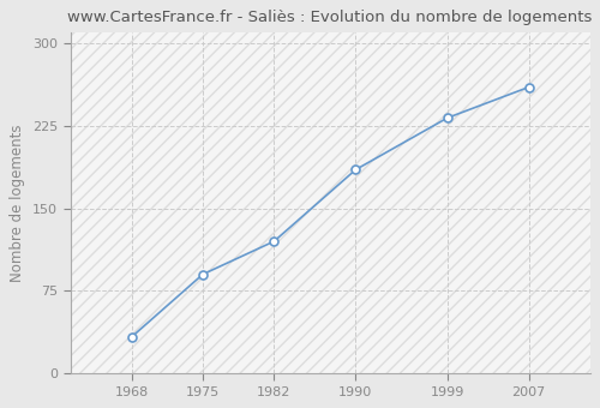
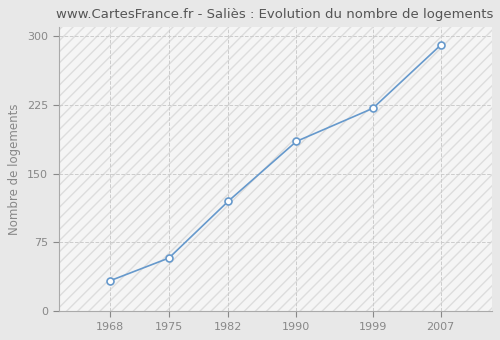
1975: 90 -> 58
1999: 232 -> 221
2007: 260 -> 290
